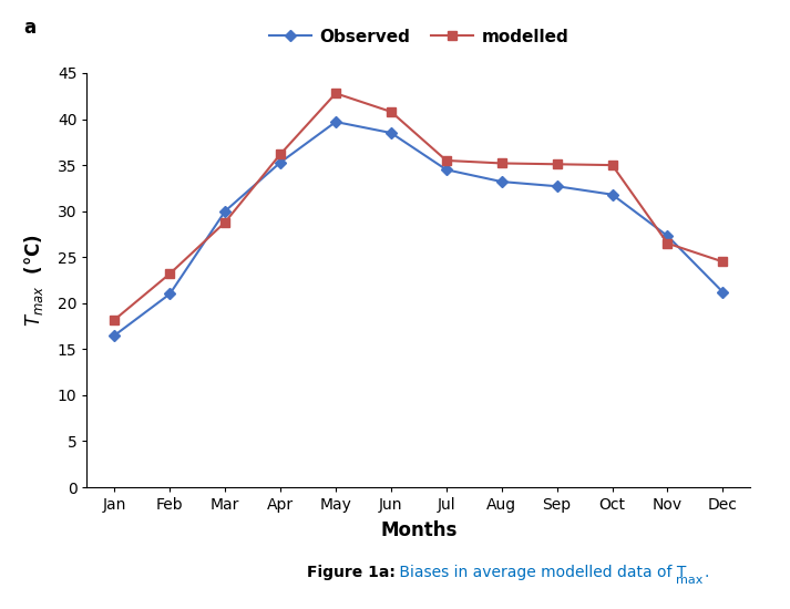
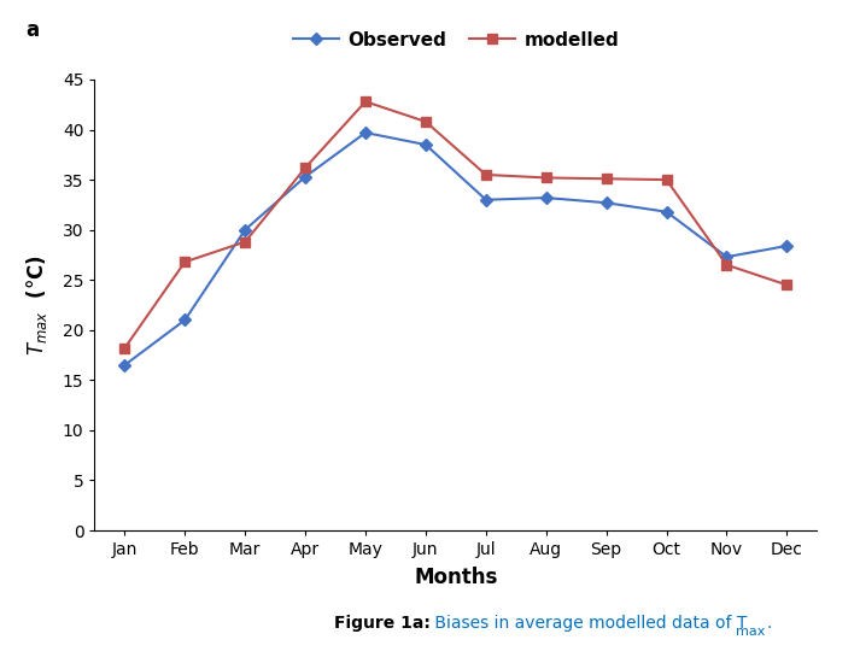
modelled/Feb: 23.2 -> 26.8
Observed/Jul: 34.5 -> 33.0
Observed/Dec: 21.2 -> 28.4
